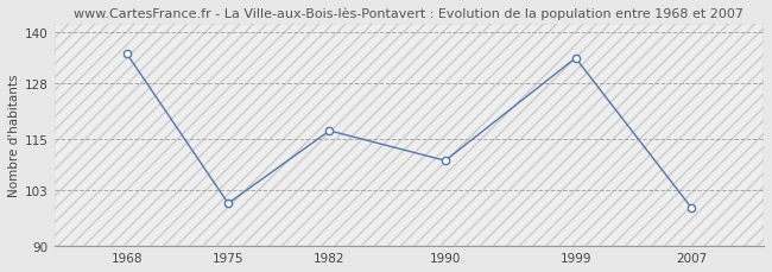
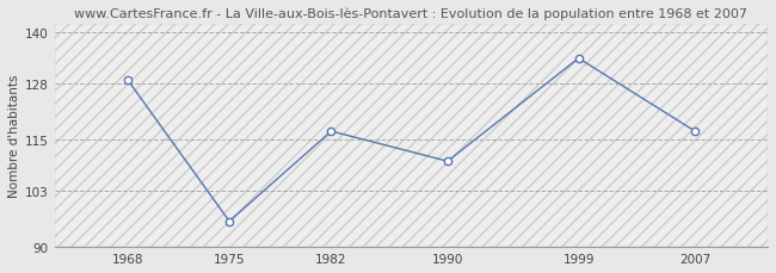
1968: 135 -> 129
1975: 100 -> 96
2007: 99 -> 117
